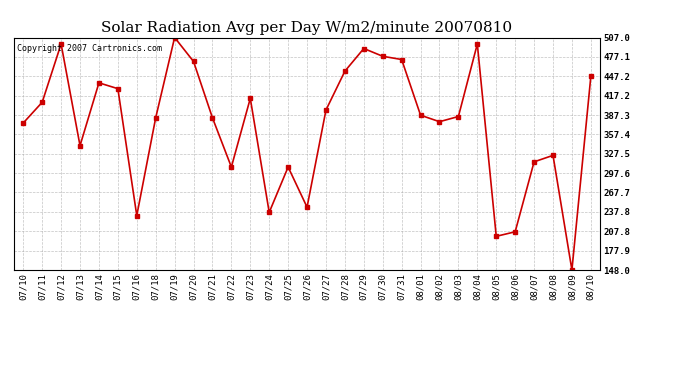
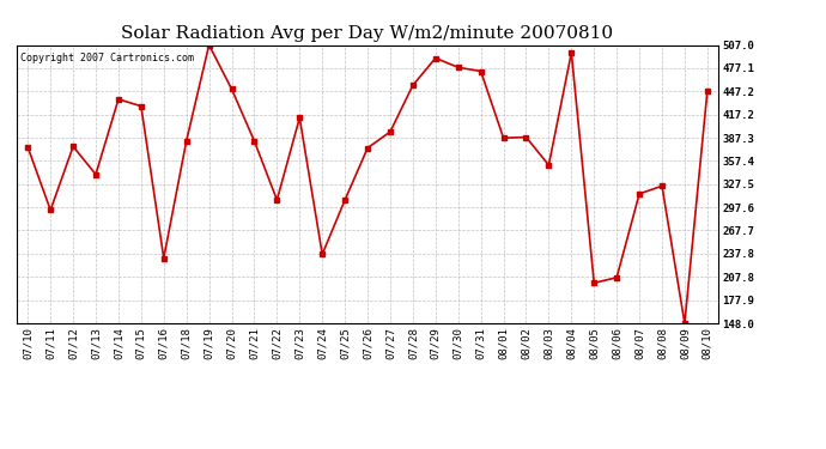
07/11: 407 -> 294
07/12: 497 -> 376
07/20: 470 -> 450
07/26: 245 -> 374
08/02: 377 -> 388
08/03: 385 -> 352
